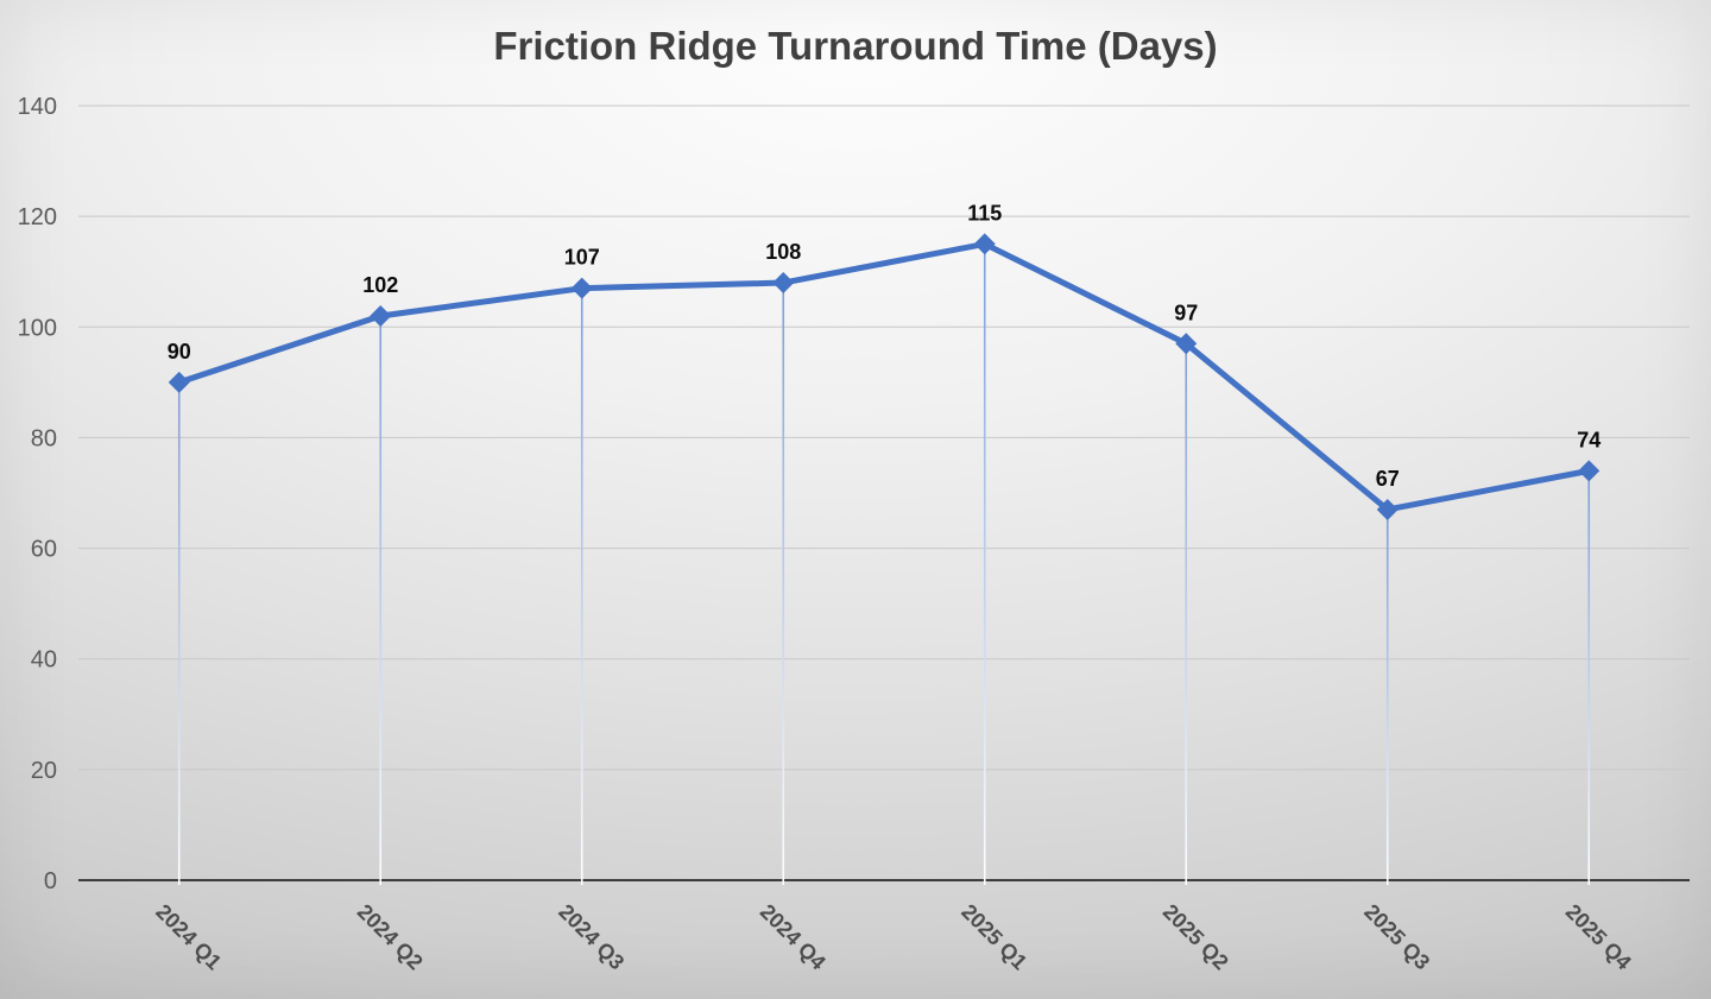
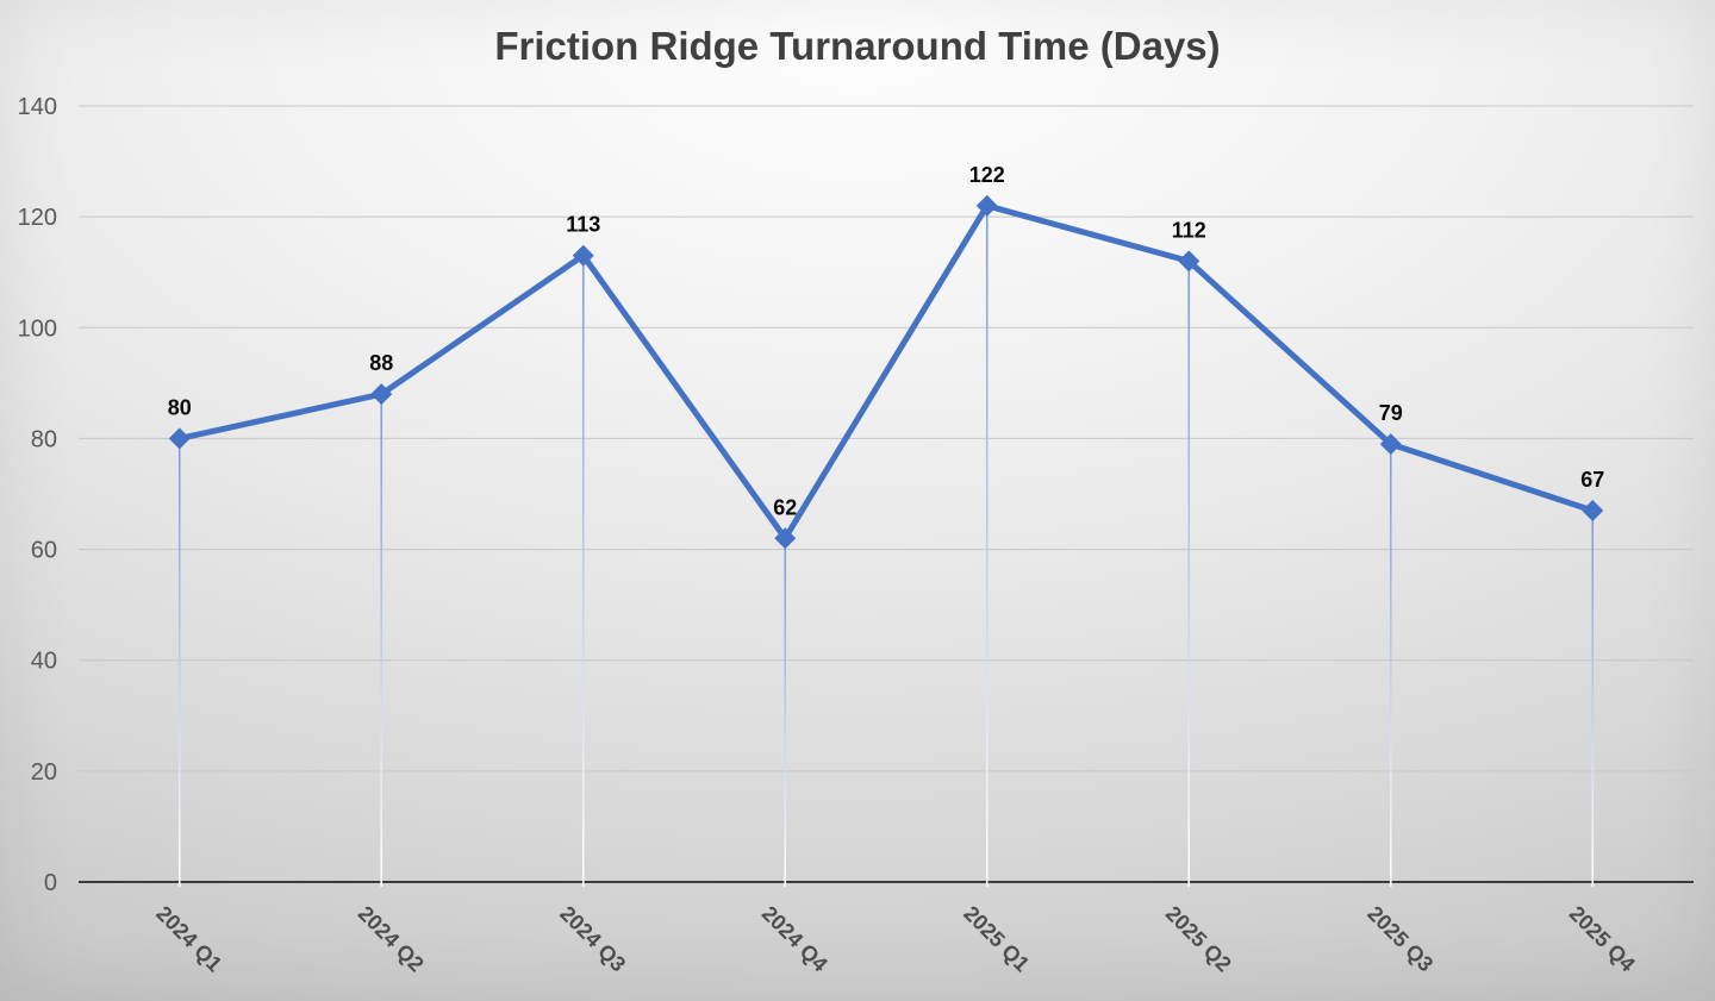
2024 Q1: 90 -> 80
2024 Q2: 102 -> 88
2024 Q3: 107 -> 113
2024 Q4: 108 -> 62
2025 Q1: 115 -> 122
2025 Q2: 97 -> 112
2025 Q3: 67 -> 79
2025 Q4: 74 -> 67
